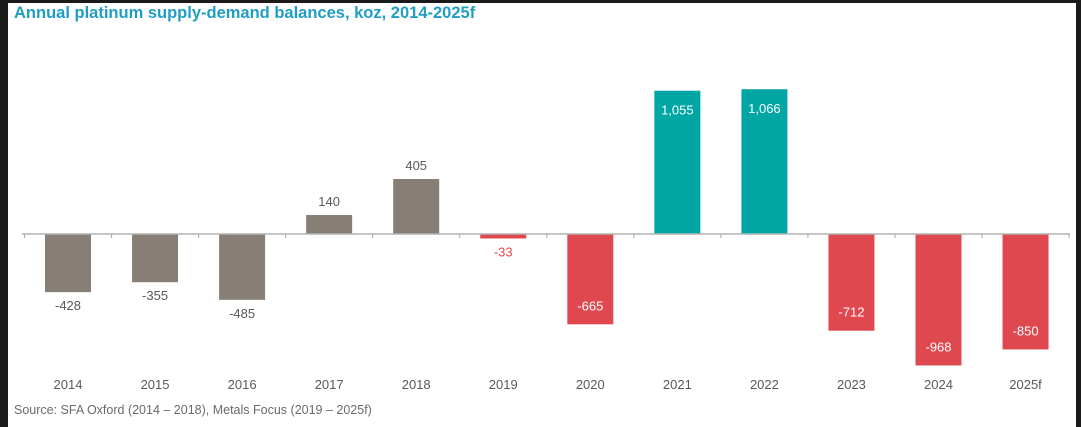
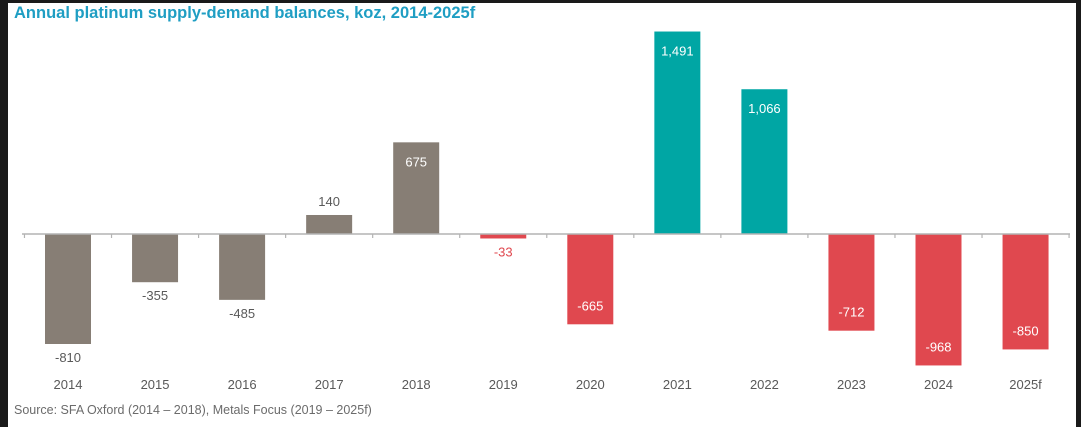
2014: -428 -> -810
2018: 405 -> 675
2021: 1,055 -> 1,491
